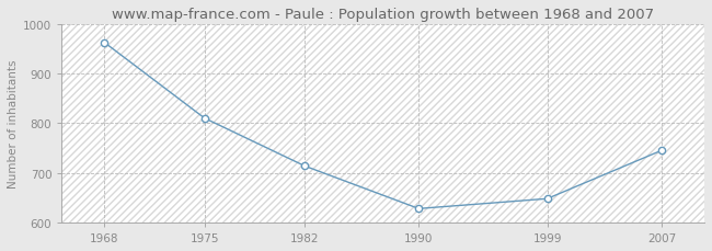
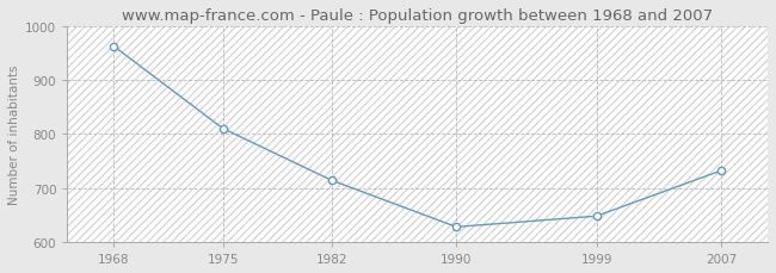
2007: 745 -> 732
